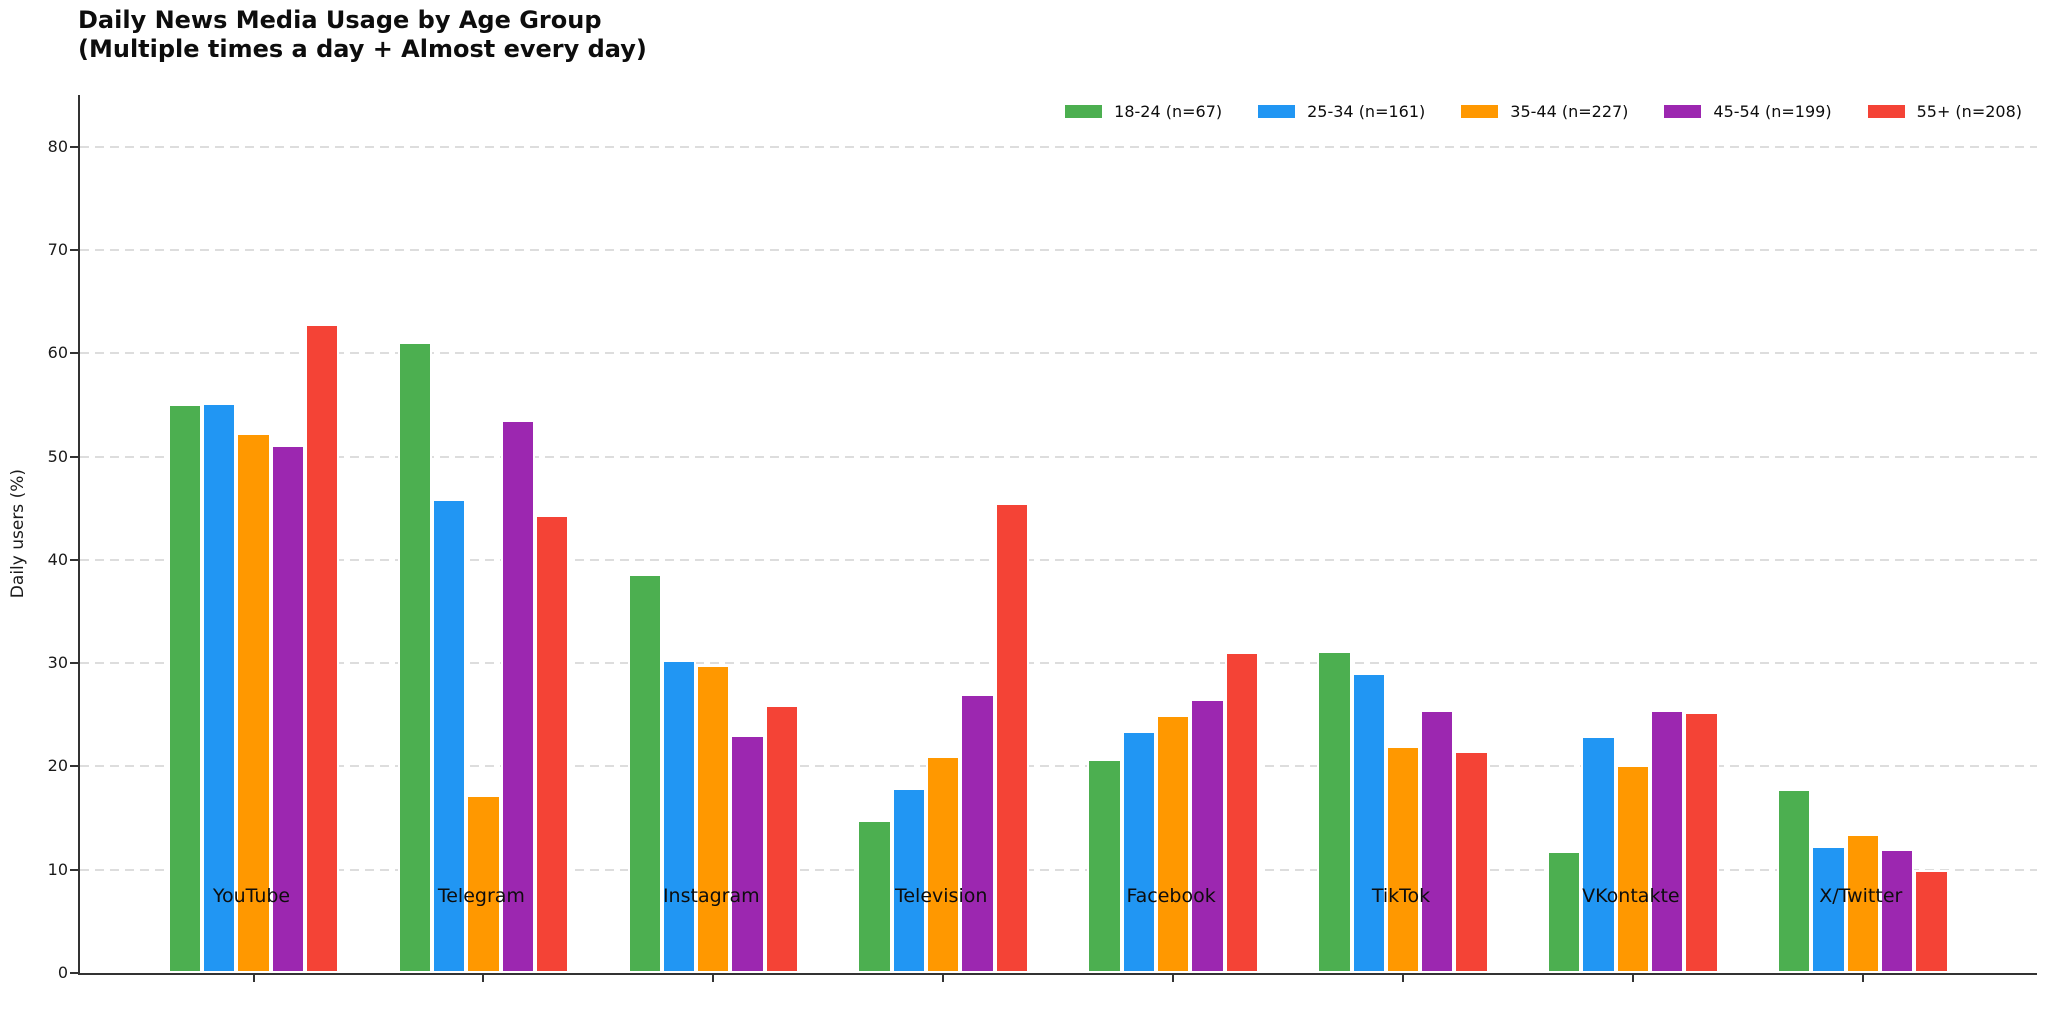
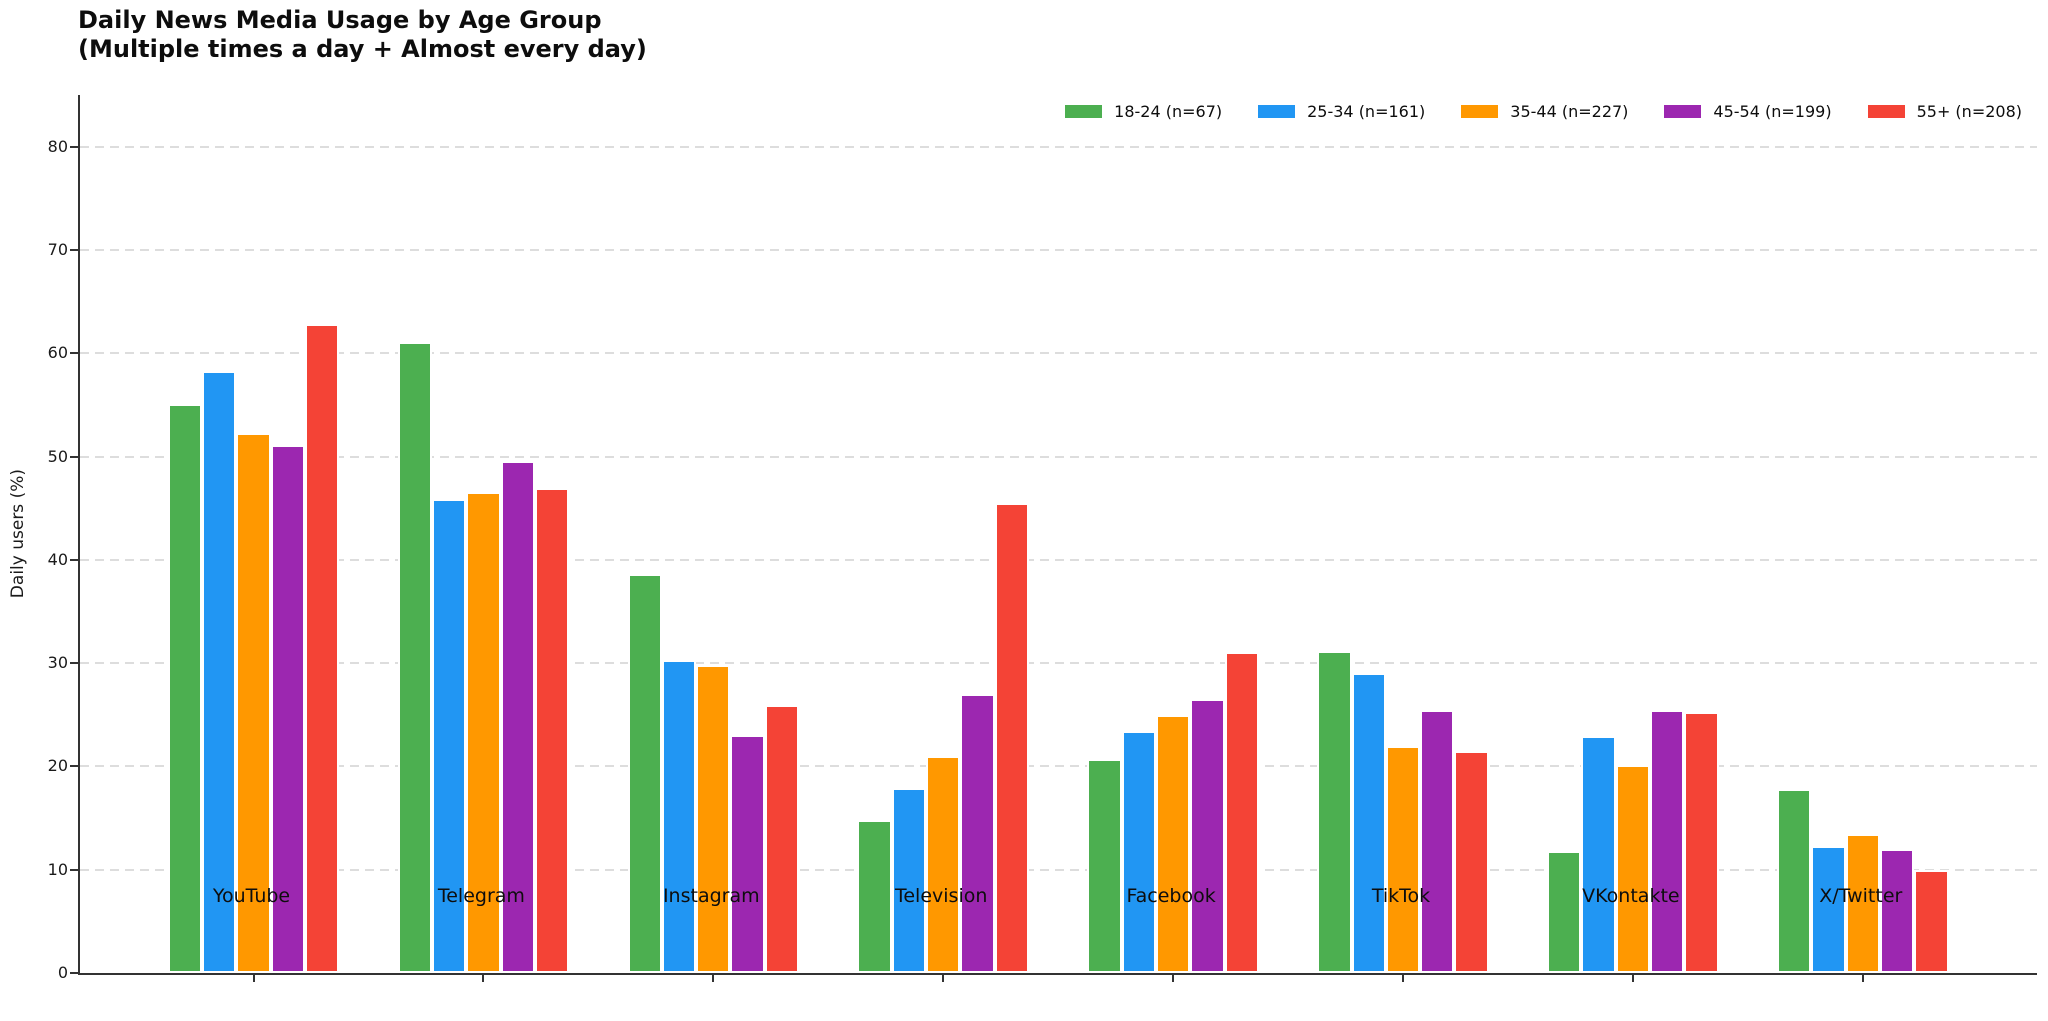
25-34 (n=161)/YouTube: 55.2 -> 58.3
35-44 (n=227)/Telegram: 17.2 -> 46.6
45-54 (n=199)/Telegram: 53.5 -> 49.6
55+ (n=208)/Telegram: 44.3 -> 47.0
